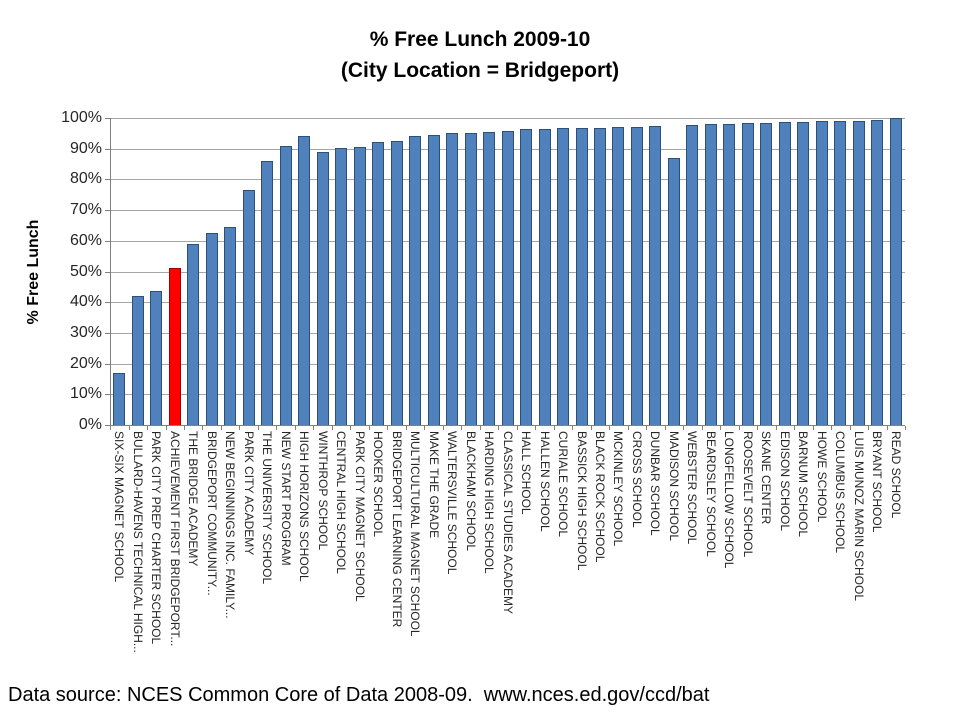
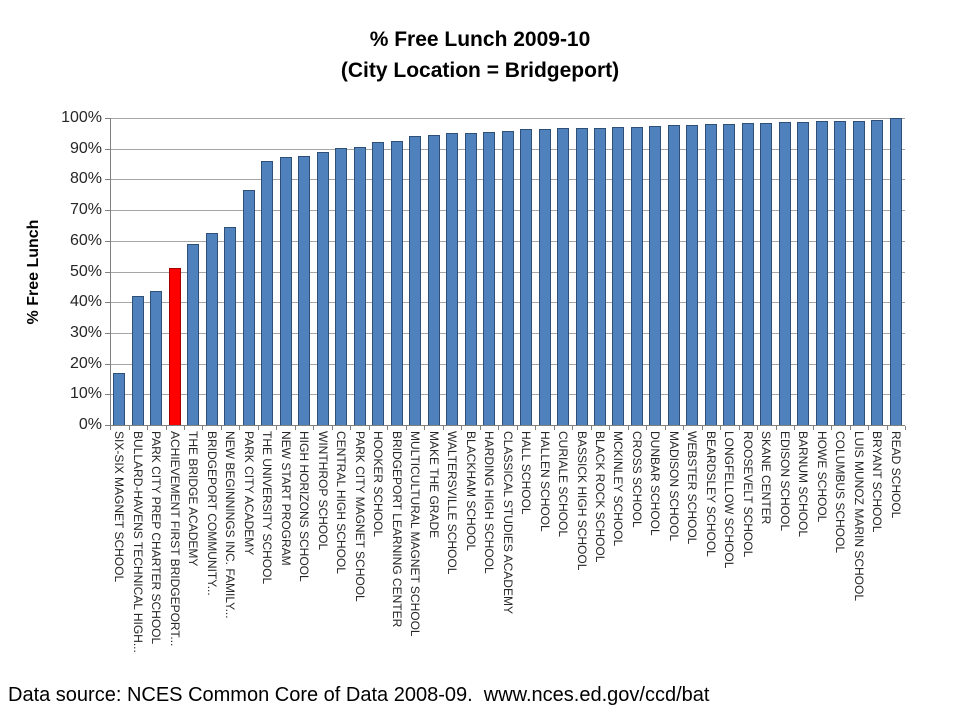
NEW START PROGRAM: 91% -> 87%
HIGH HORIZONS SCHOOL: 94% -> 88%
MADISON SCHOOL: 87% -> 98%
